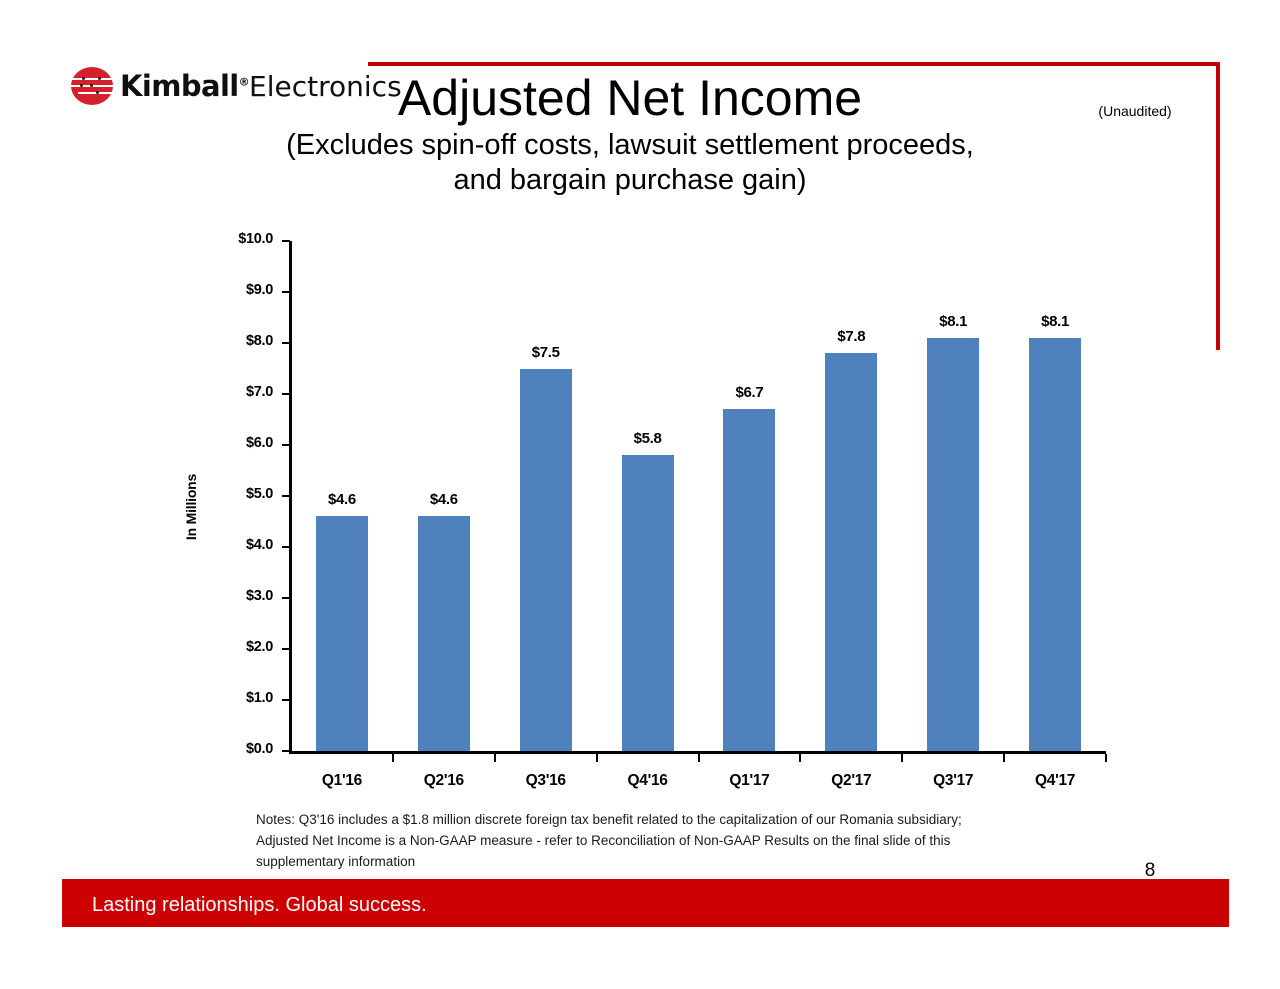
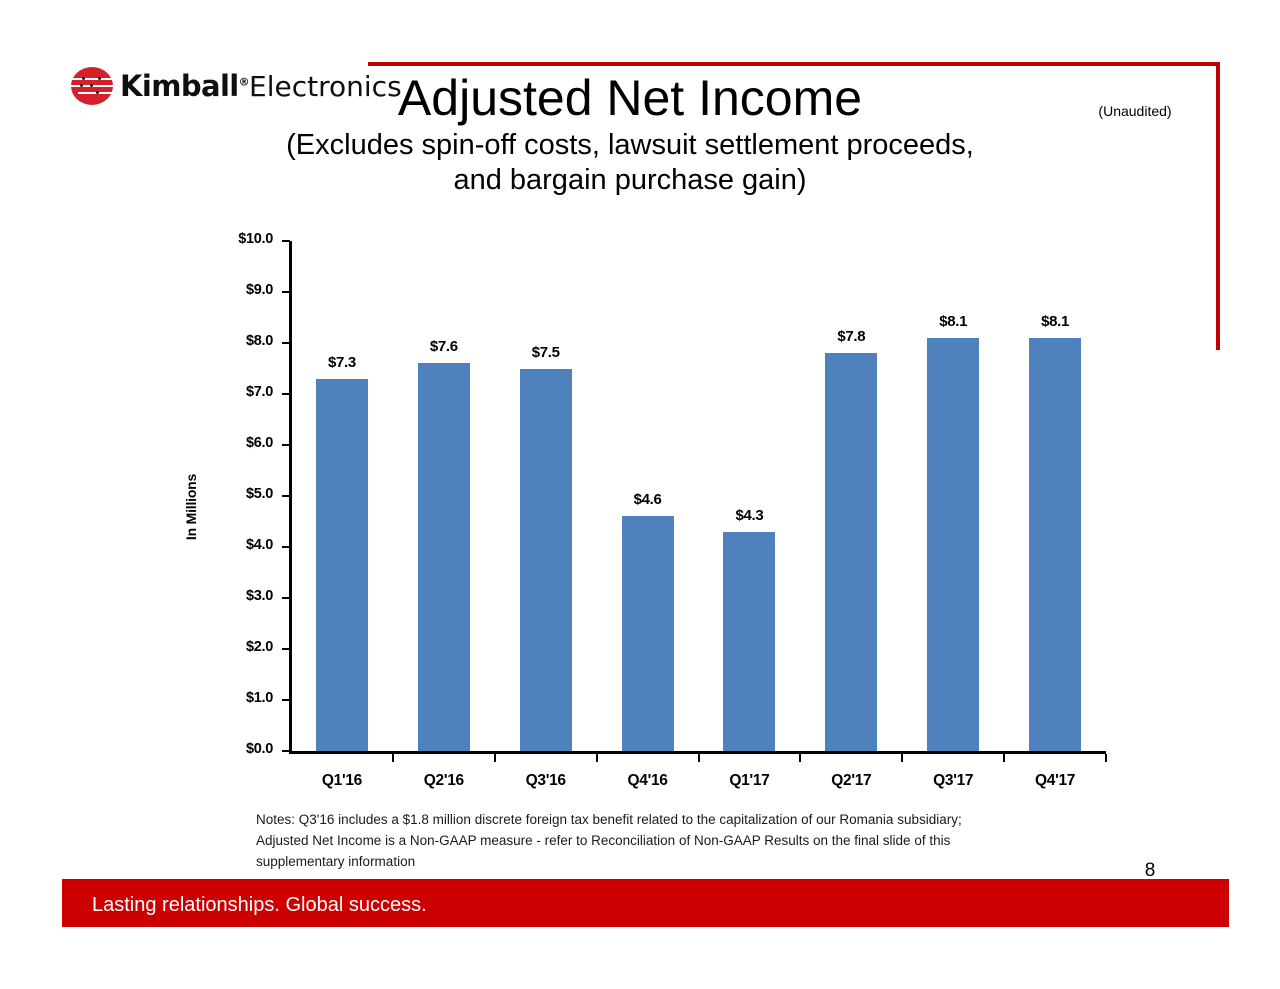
Q1'16: $4.6 -> $7.3
Q2'16: $4.6 -> $7.6
Q4'16: $5.8 -> $4.6
Q1'17: $6.7 -> $4.3
